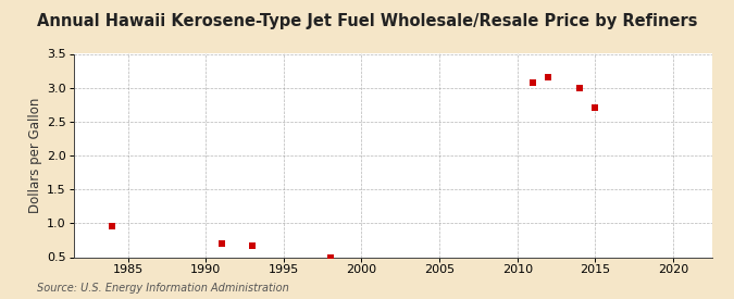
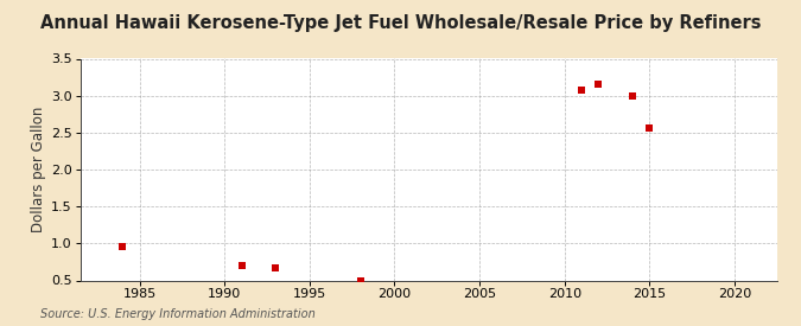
2015: 2.70 -> 2.56
